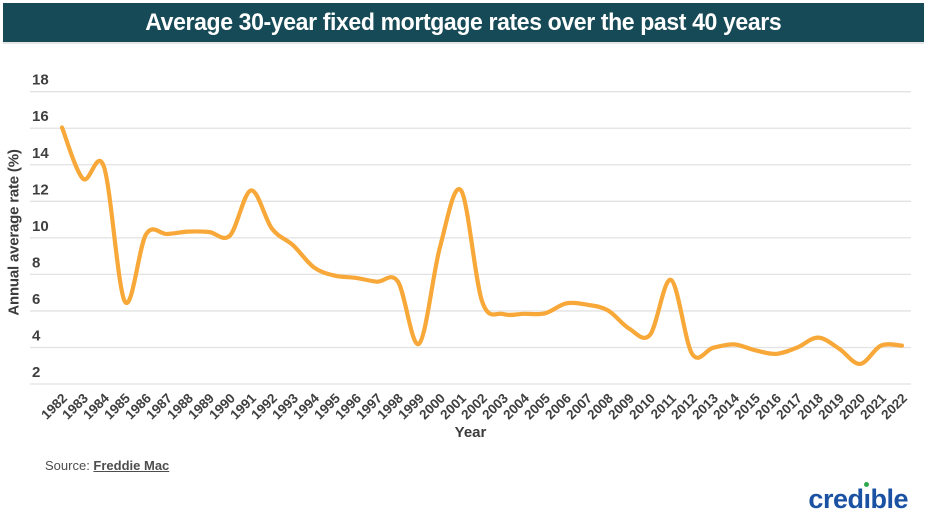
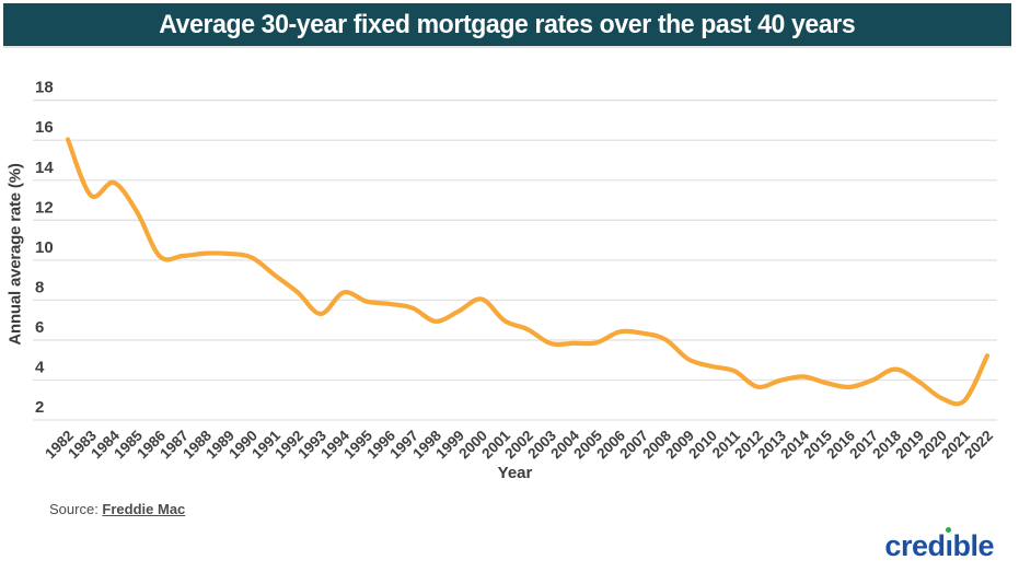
1985: 6.5 -> 12.4
1991: 12.6 -> 9.2
1992: 10.5 -> 8.4
1993: 9.6 -> 7.3
1998: 7.6 -> 6.9
1999: 4.2 -> 7.4
2000: 9.5 -> 8.1
2001: 12.6 -> 7.0
2011: 7.7 -> 4.5
2021: 4.1 -> 3.0
2022: 4.1 -> 5.2
